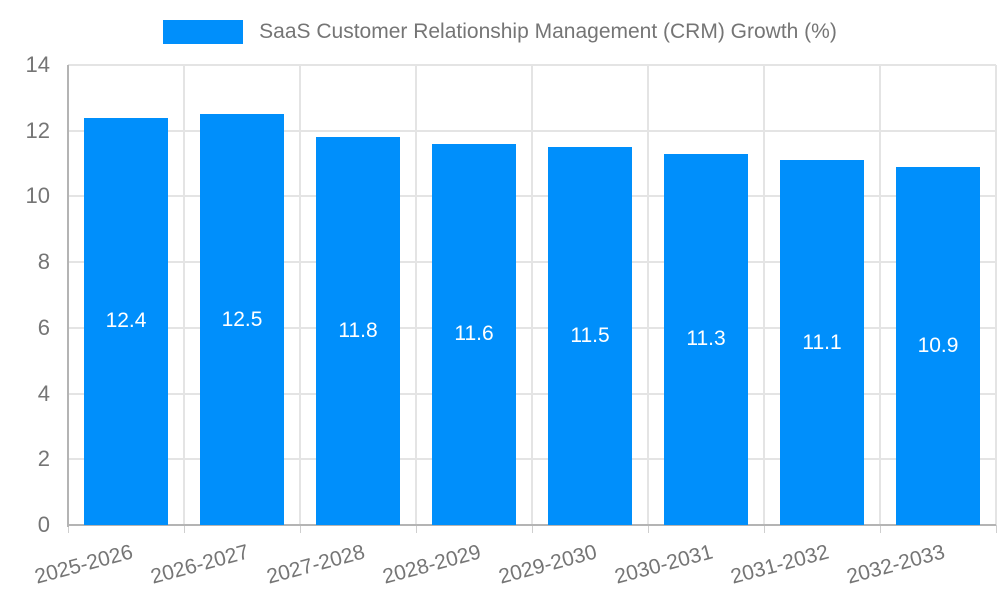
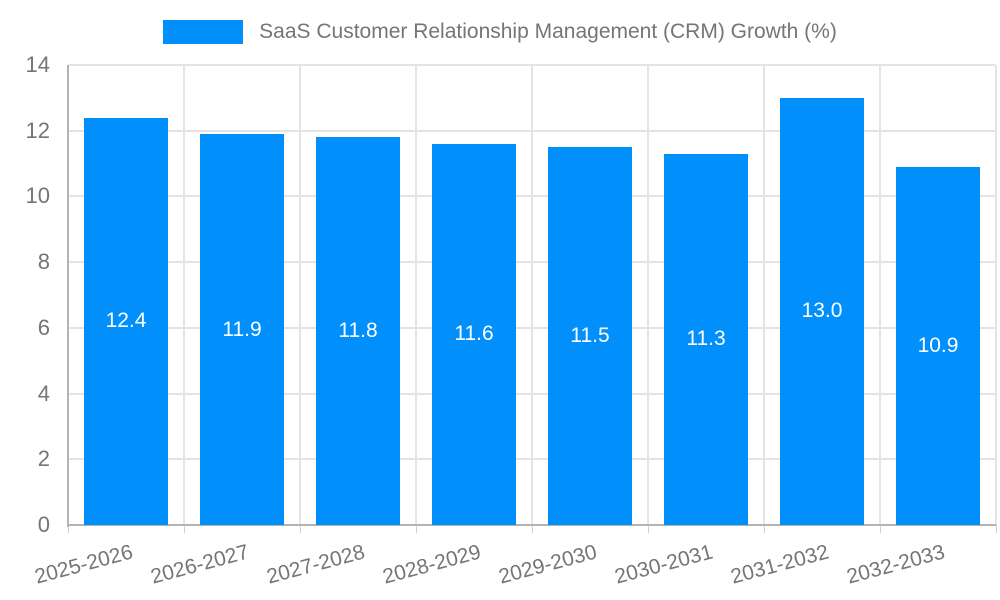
2026-2027: 12.5 -> 11.9
2031-2032: 11.1 -> 13.0
